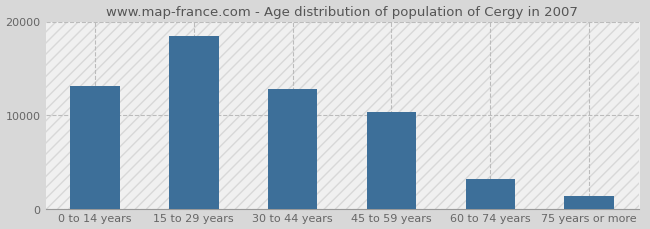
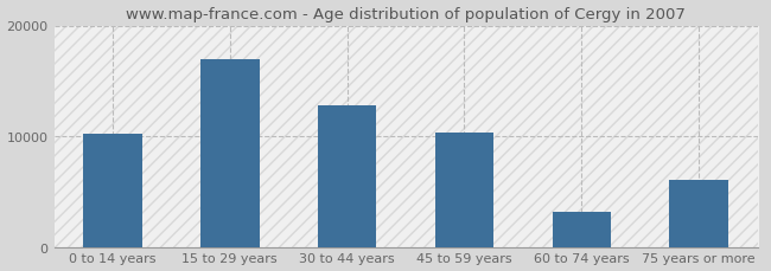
0 to 14 years: 13100 -> 10200
15 to 29 years: 18400 -> 17000
75 years or more: 1400 -> 6000
